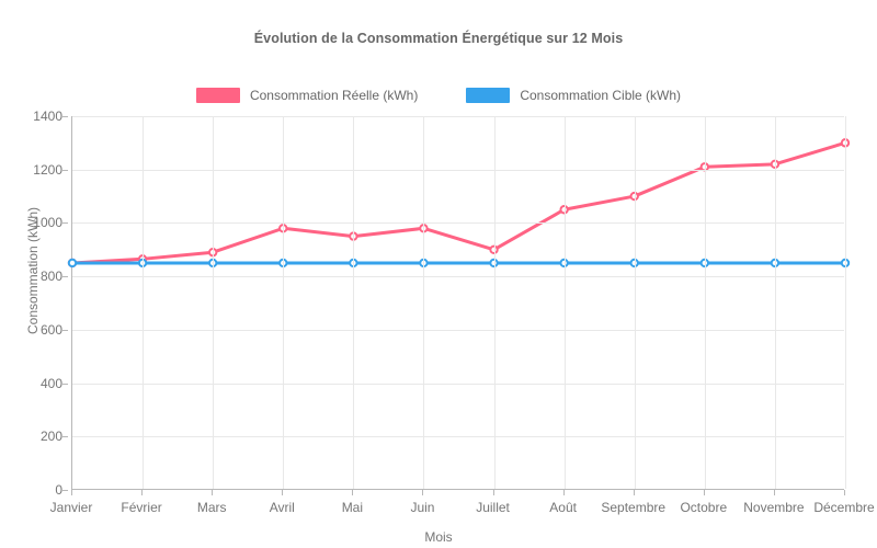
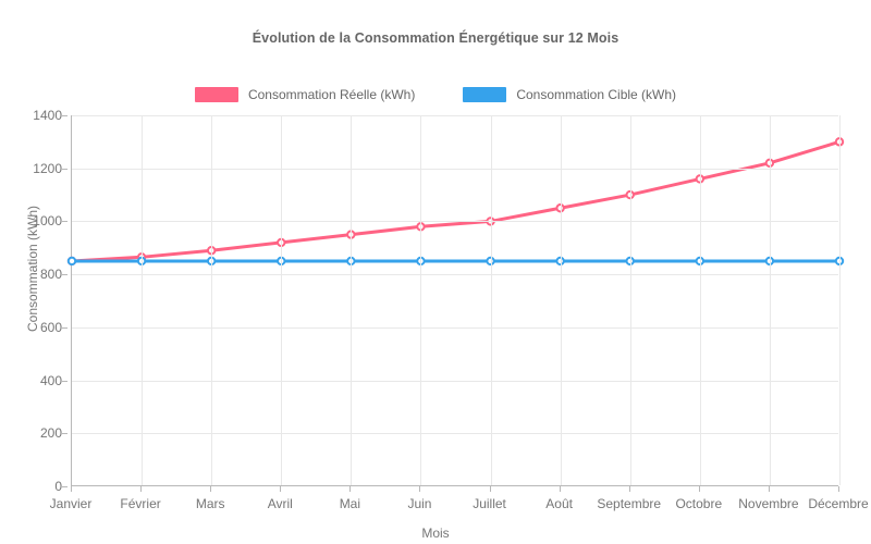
Consommation Réelle (kWh)/Avril: 980 -> 920
Consommation Réelle (kWh)/Juillet: 900 -> 1000
Consommation Réelle (kWh)/Octobre: 1210 -> 1160
